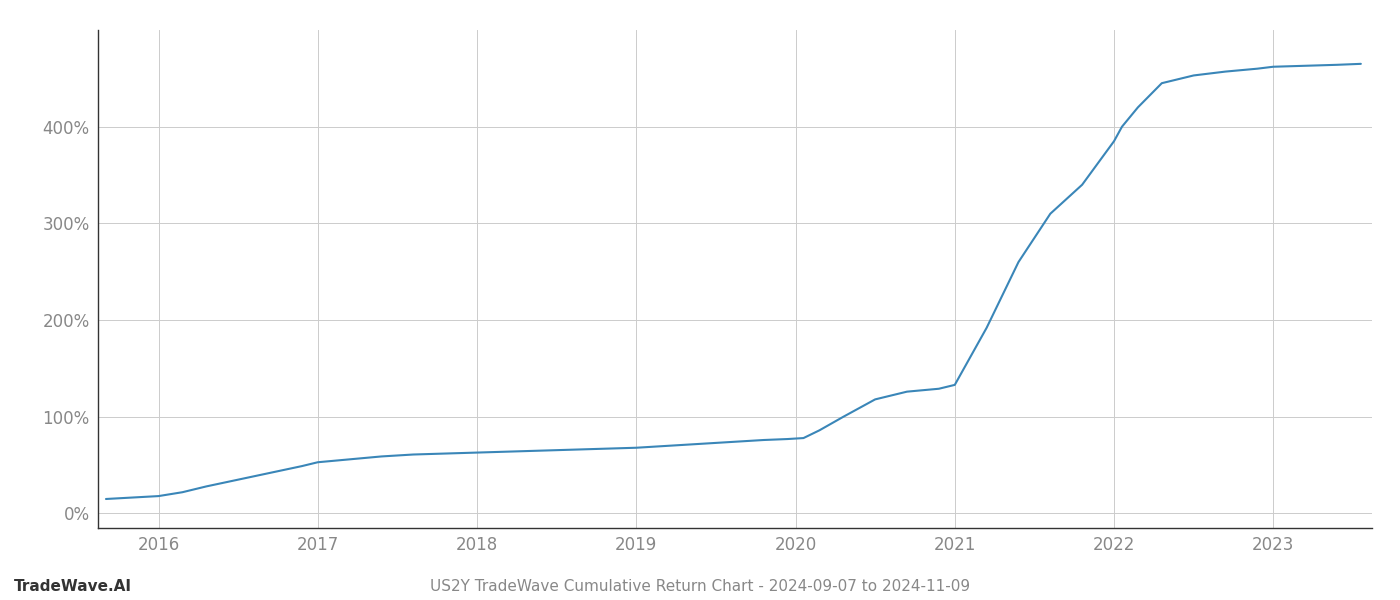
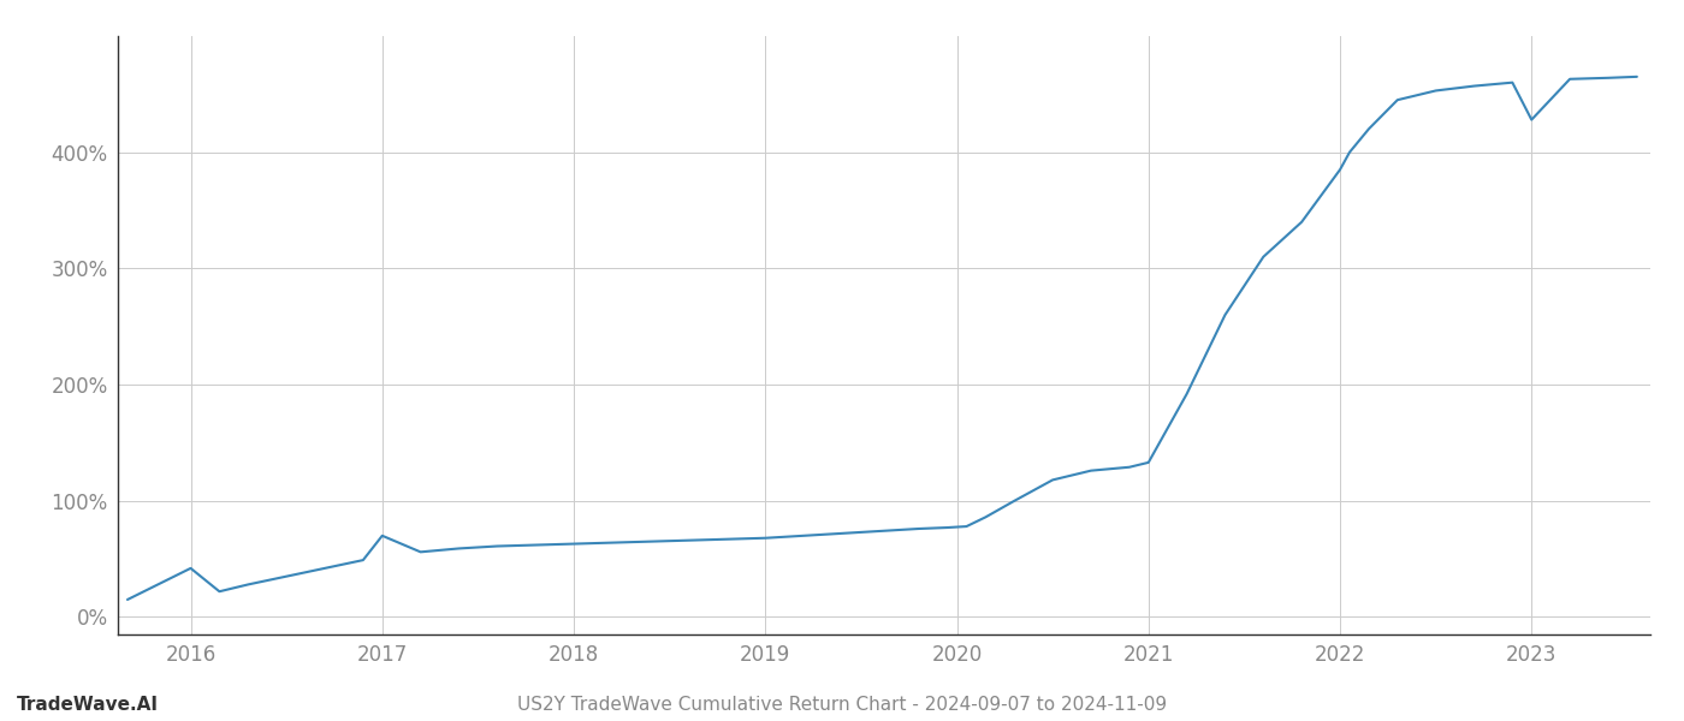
2016: 18% -> 42%
2017: 53% -> 70%
2023: 462% -> 428%
